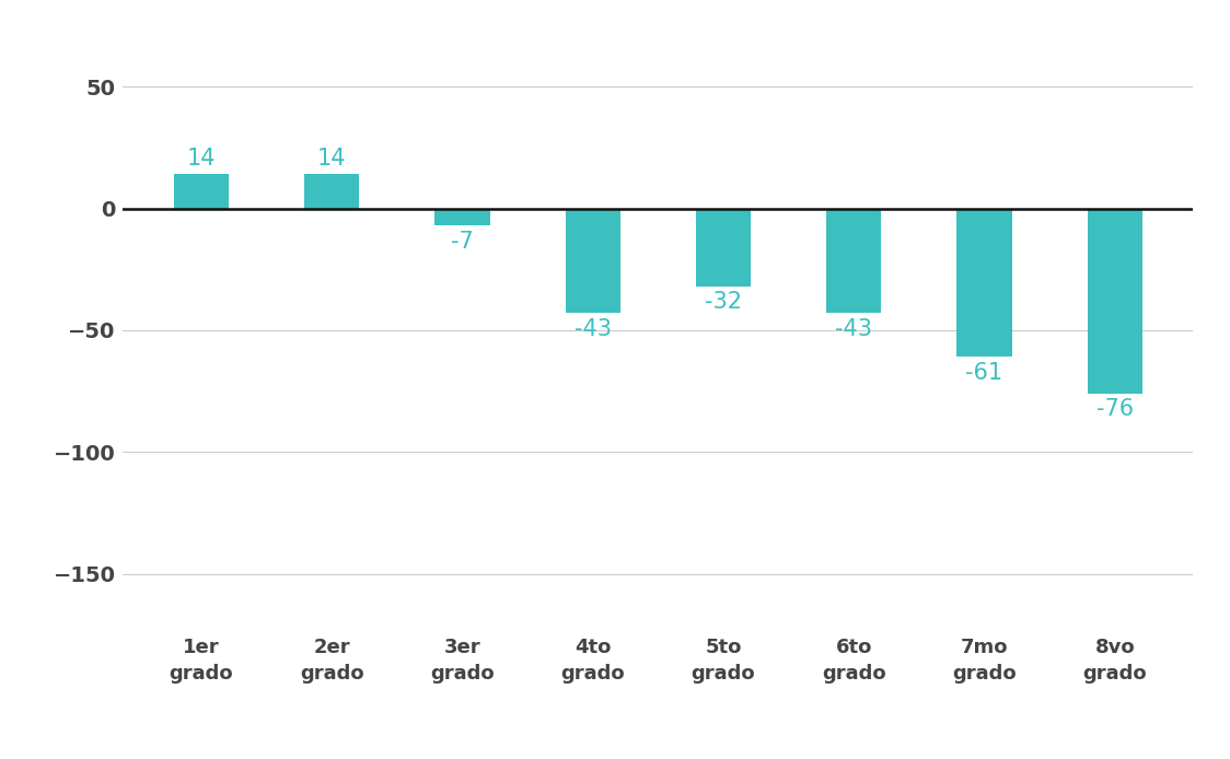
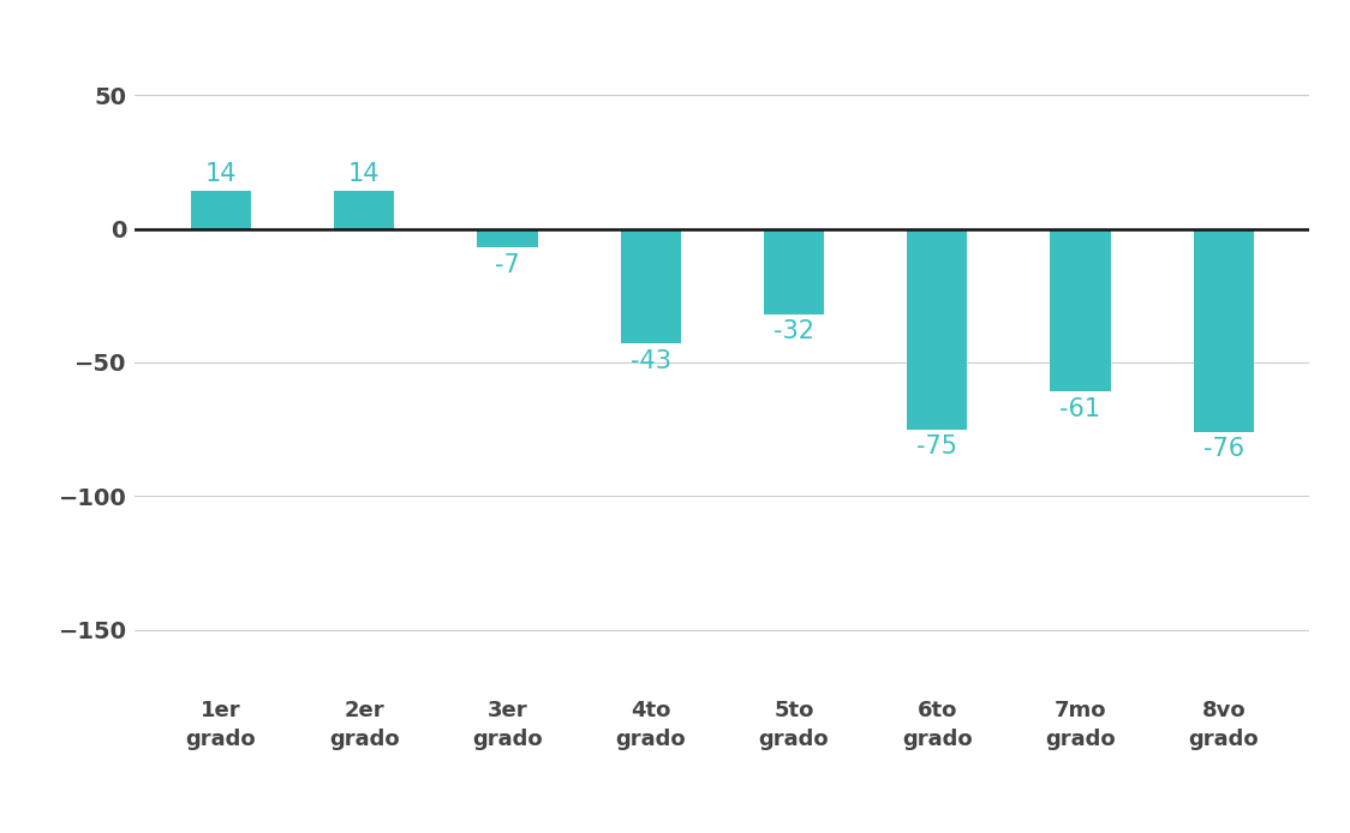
6to grado: -43 -> -75
